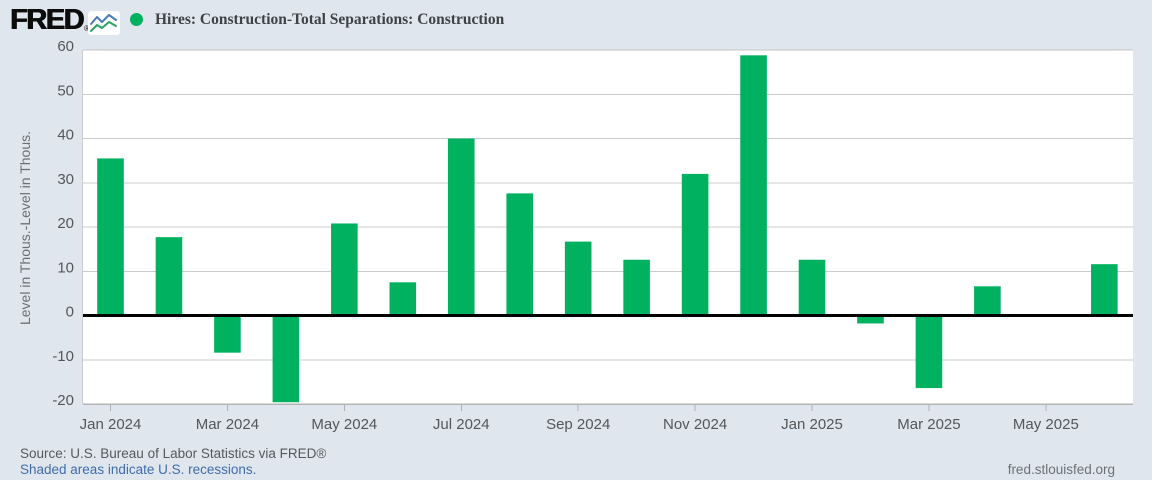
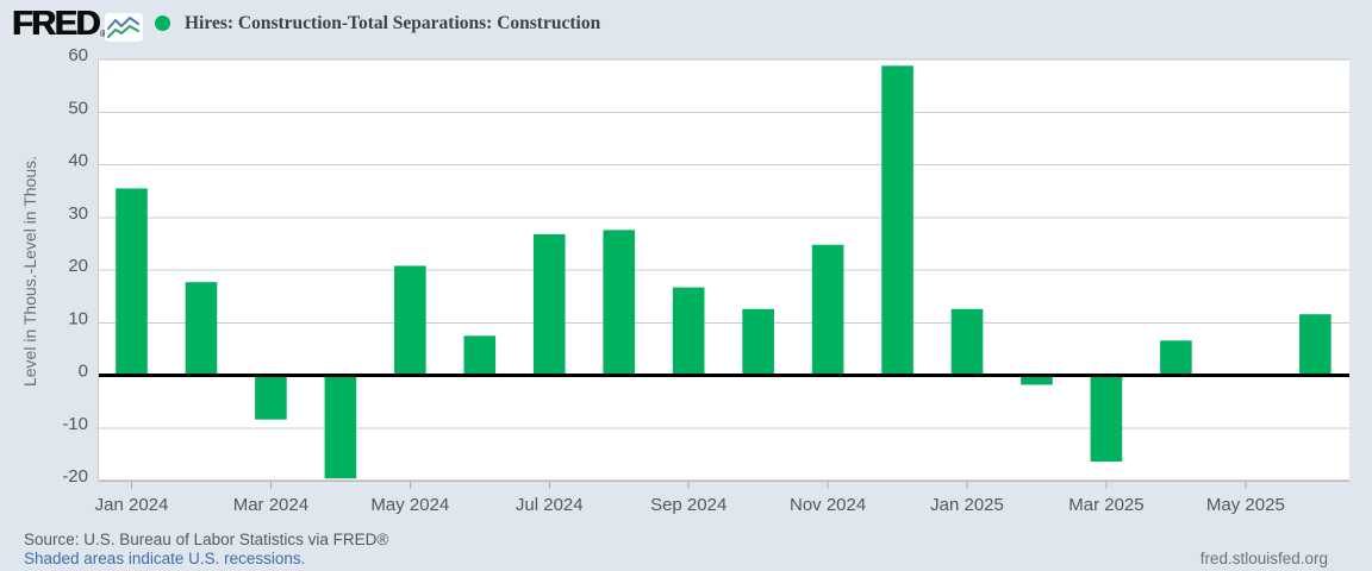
Jul 2024: 40 -> 27
Nov 2024: 32 -> 25
